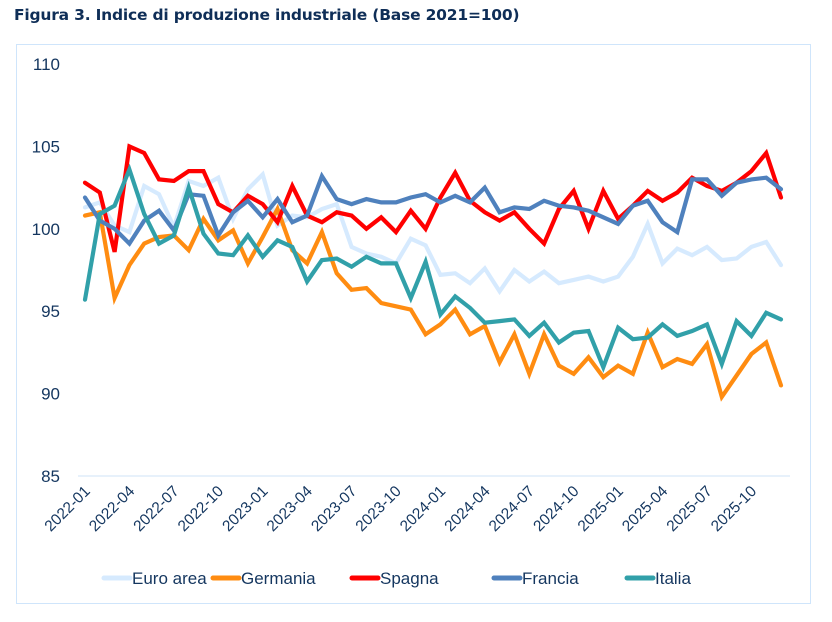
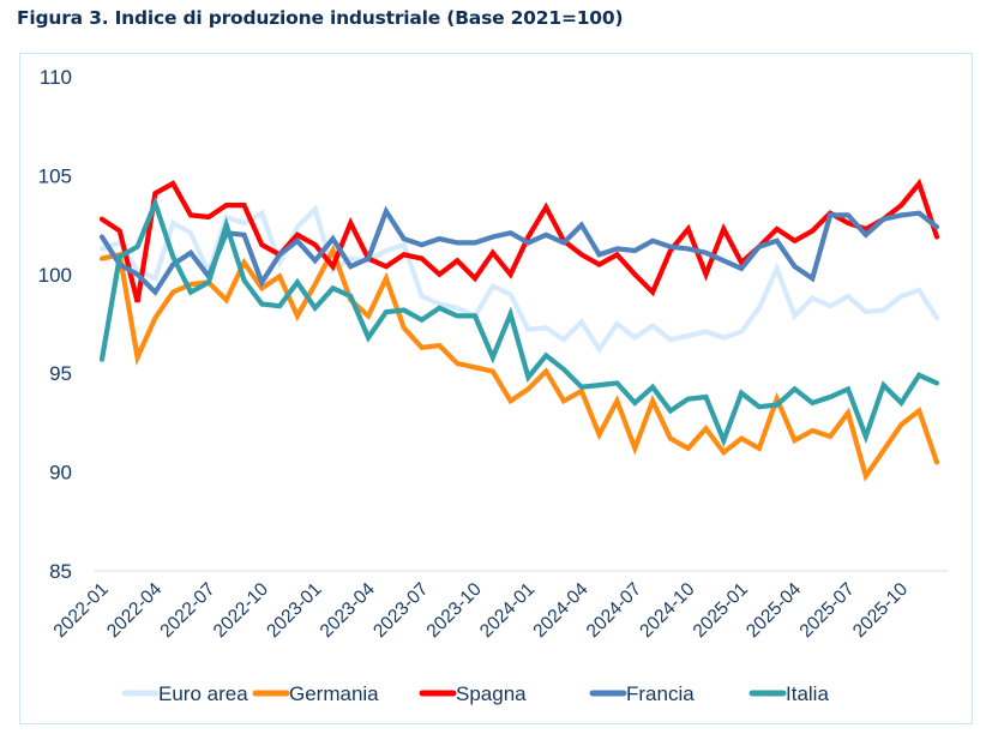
Spagna/2022-04: 105.0 -> 104.1
